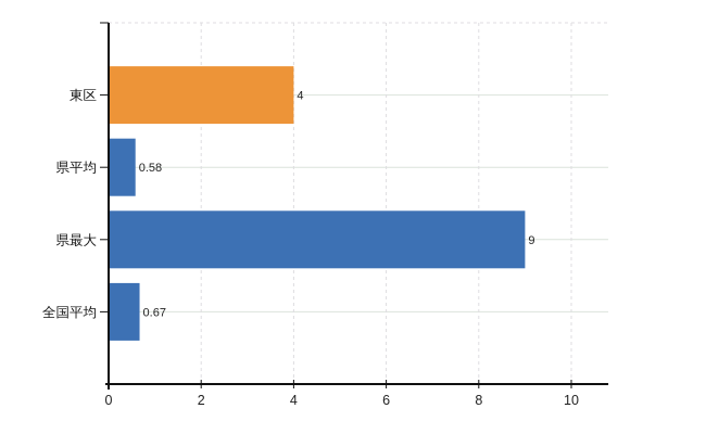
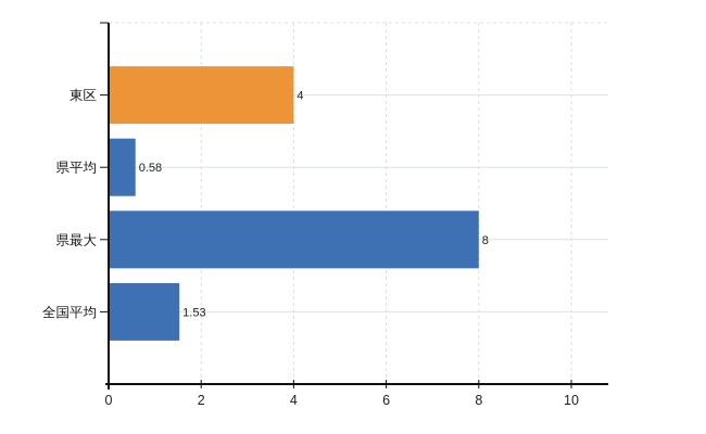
県最大: 9 -> 8
全国平均: 0.67 -> 1.53
